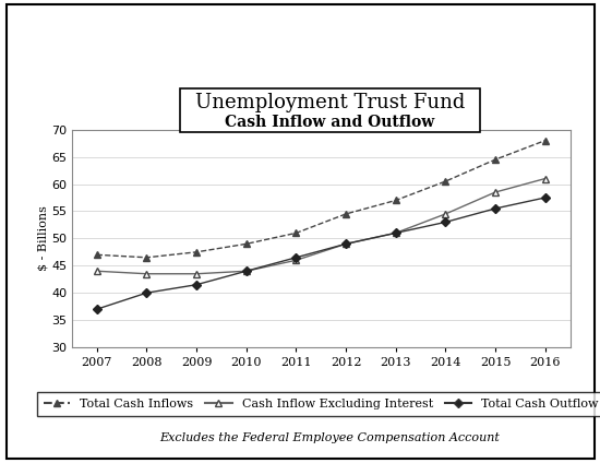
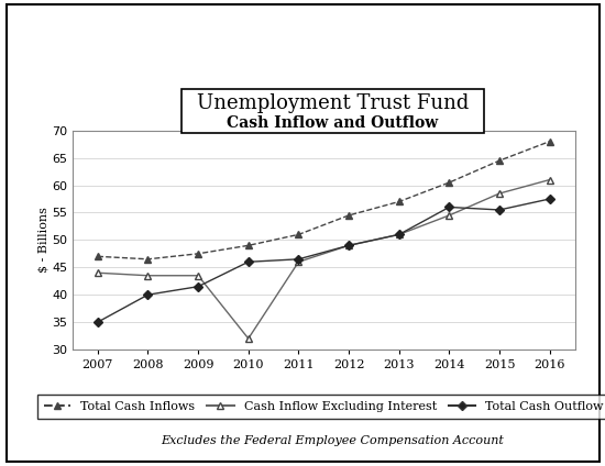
Total Cash Outflow/2007: 37.0 -> 35.0
Cash Inflow Excluding Interest/2010: 44.0 -> 32.0
Total Cash Outflow/2010: 44.0 -> 46.0
Total Cash Outflow/2014: 53.0 -> 56.0
